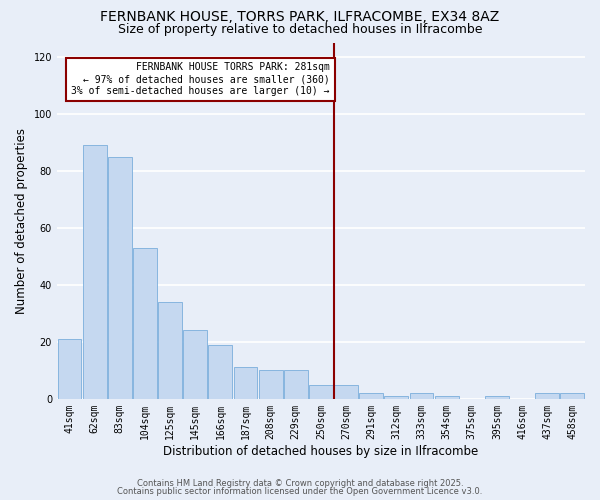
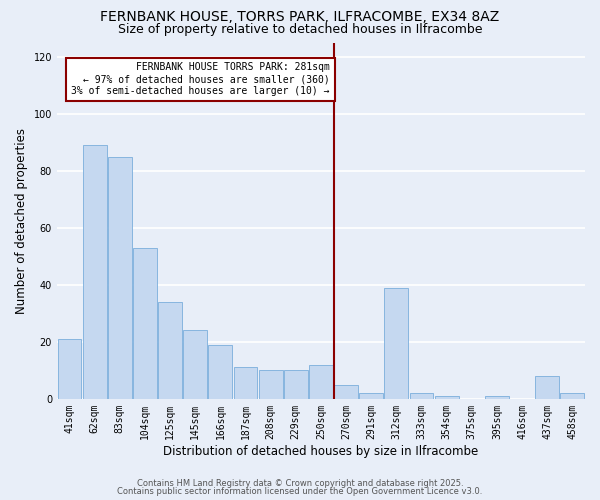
250sqm: 5 -> 12
312sqm: 1 -> 39
437sqm: 2 -> 8
